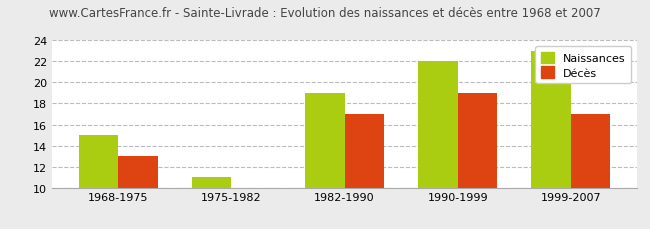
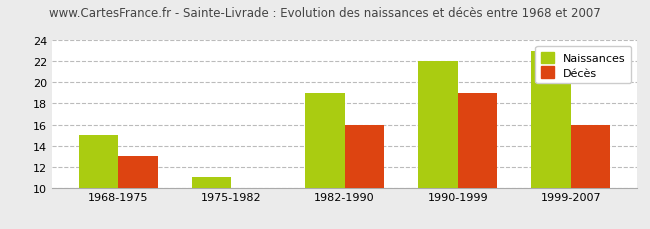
Décès/1982-1990: 17 -> 16
Décès/1999-2007: 17 -> 16
